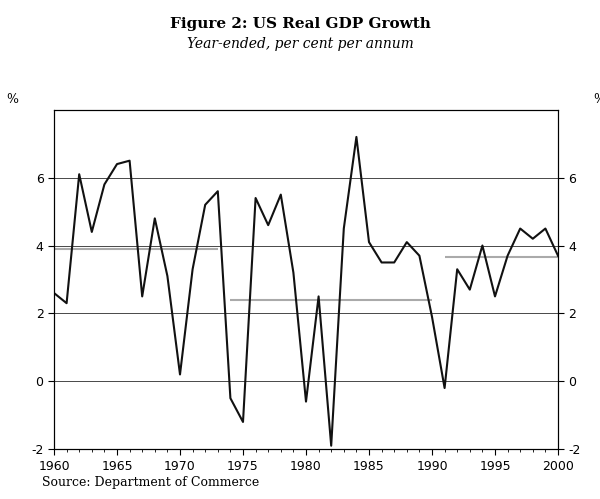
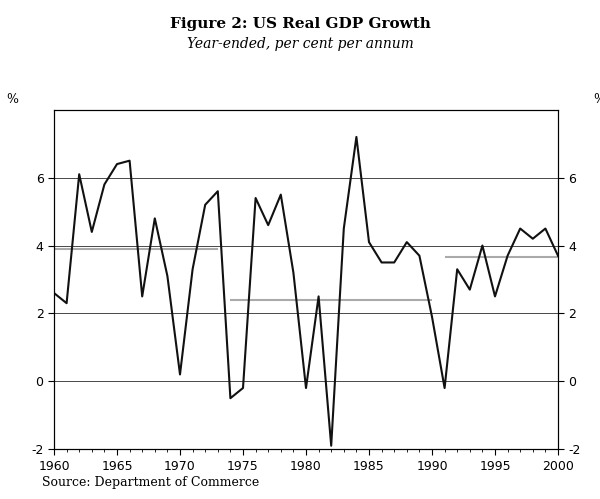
1975: -1.2 -> -0.2
1980: -0.6 -> -0.2
